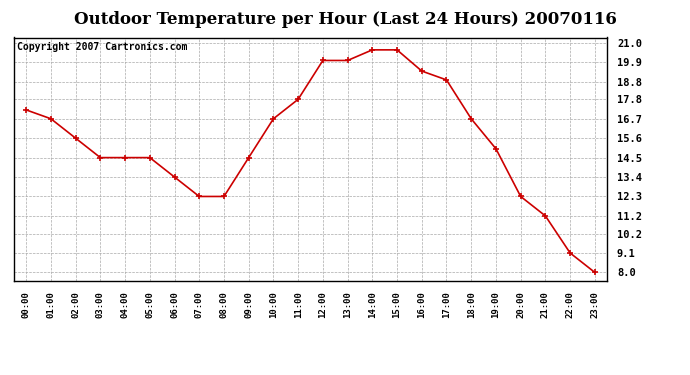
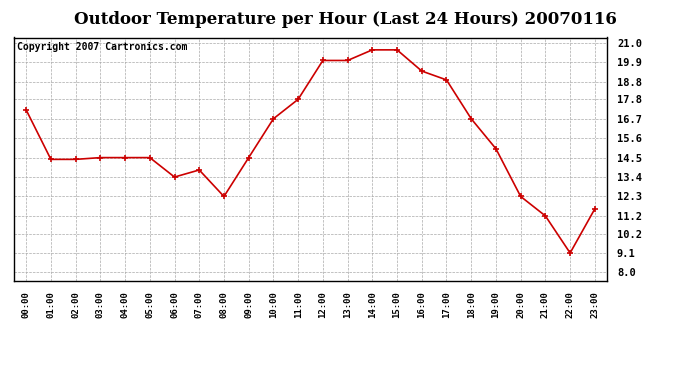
01:00: 16.7 -> 14.4
02:00: 15.6 -> 14.4
07:00: 12.3 -> 13.8
23:00: 8.0 -> 11.6
